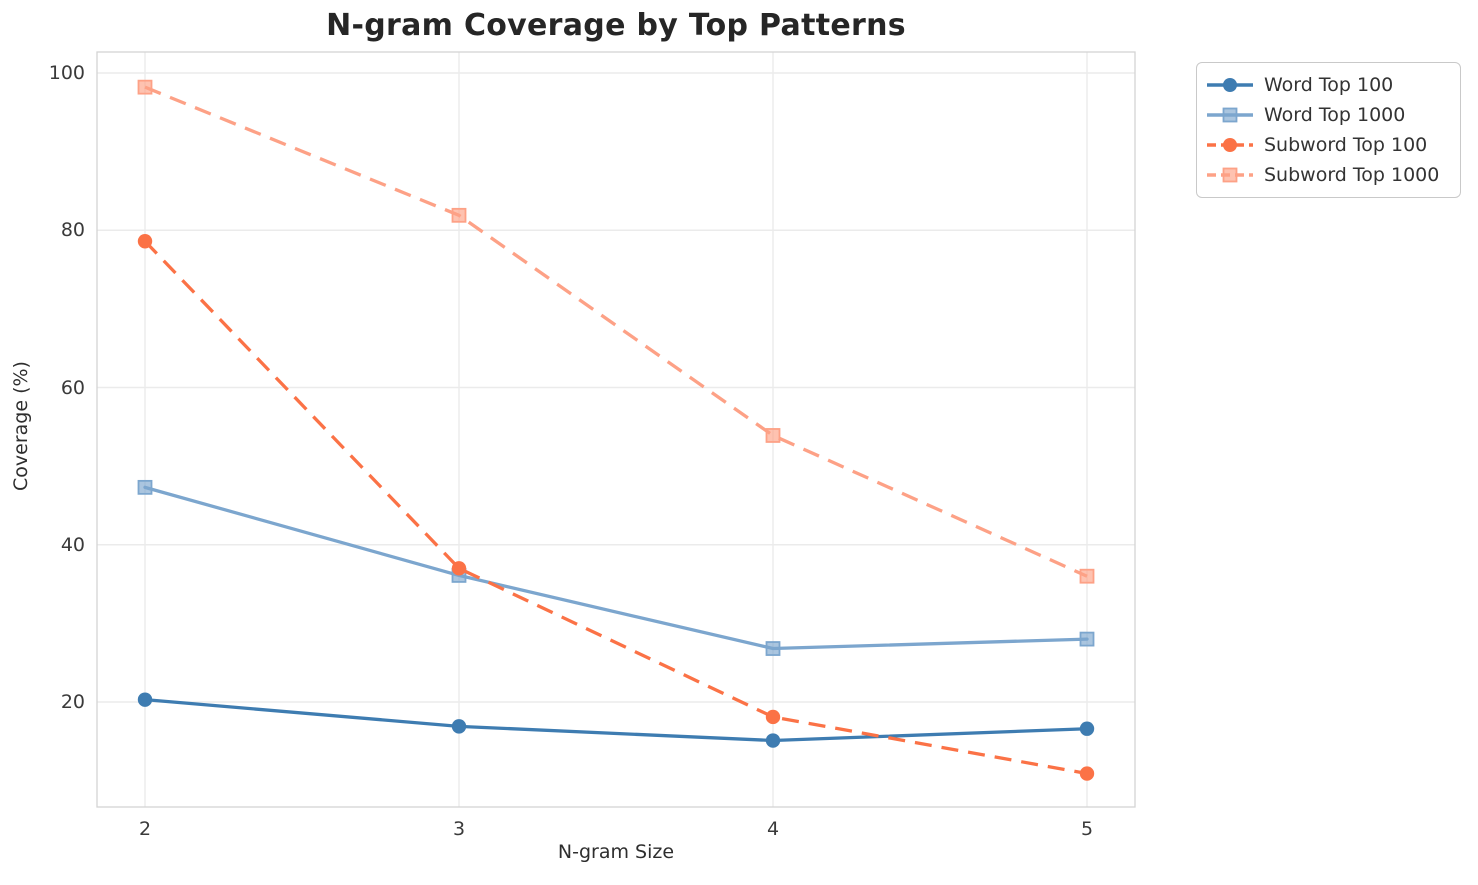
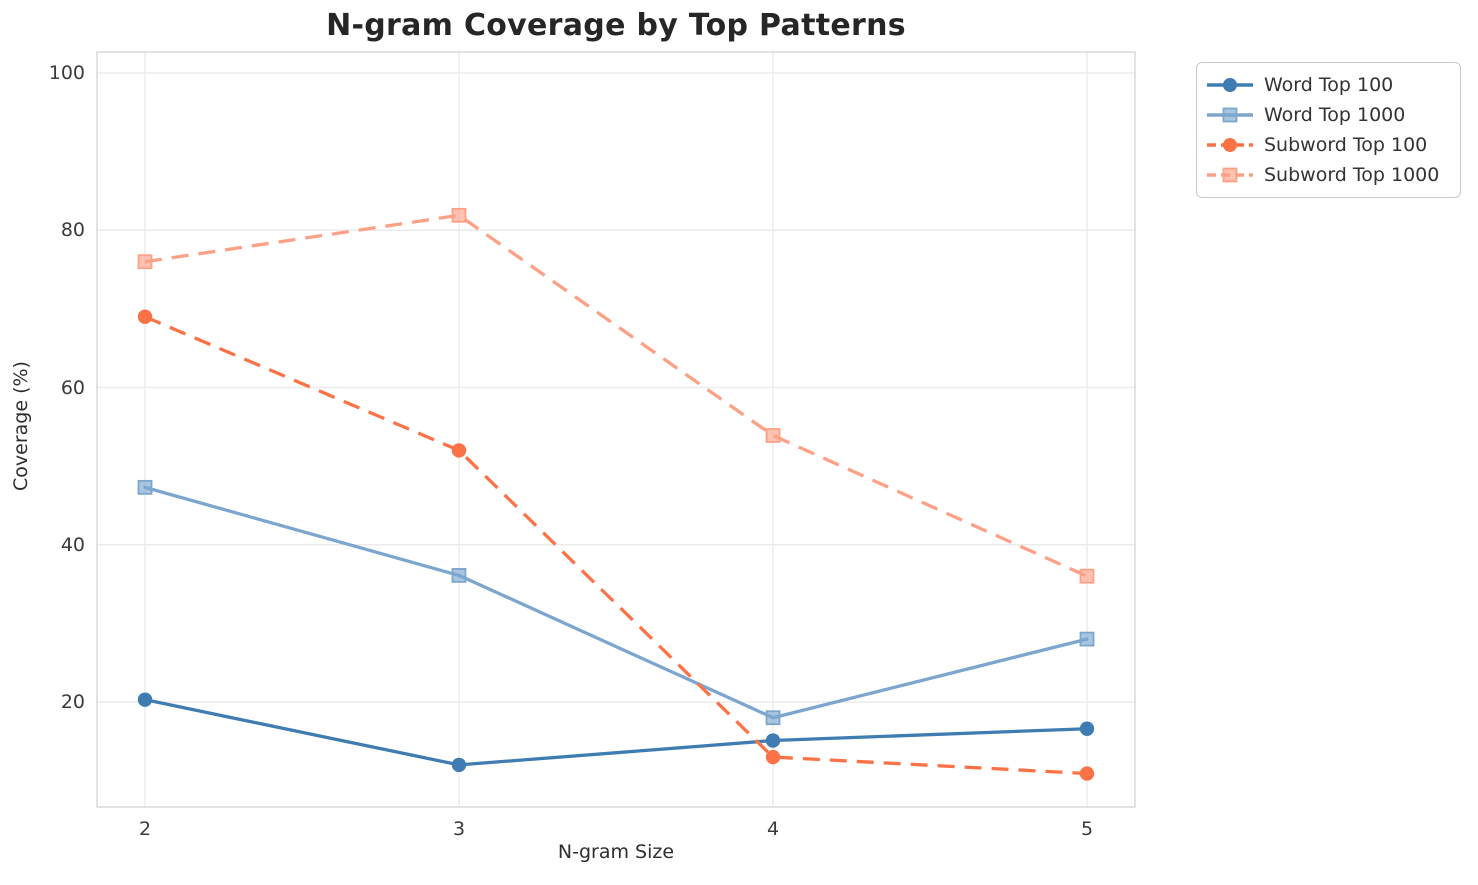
Subword Top 100/2: 79 -> 69
Subword Top 1000/2: 98 -> 76
Word Top 100/3: 17 -> 12
Subword Top 100/3: 37 -> 52
Word Top 1000/4: 27 -> 18
Subword Top 100/4: 18 -> 13
